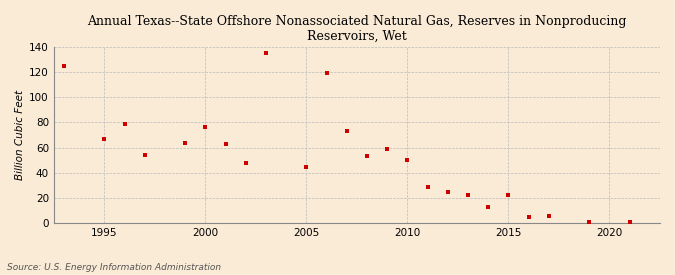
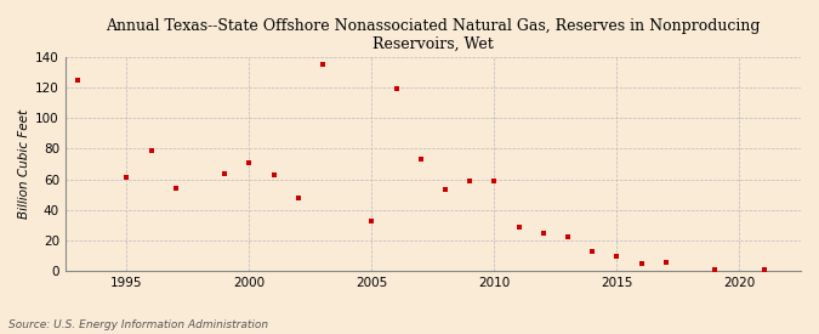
1995: 67 -> 61
2000: 76 -> 71
2005: 45 -> 33
2010: 50 -> 59
2015: 22 -> 10
